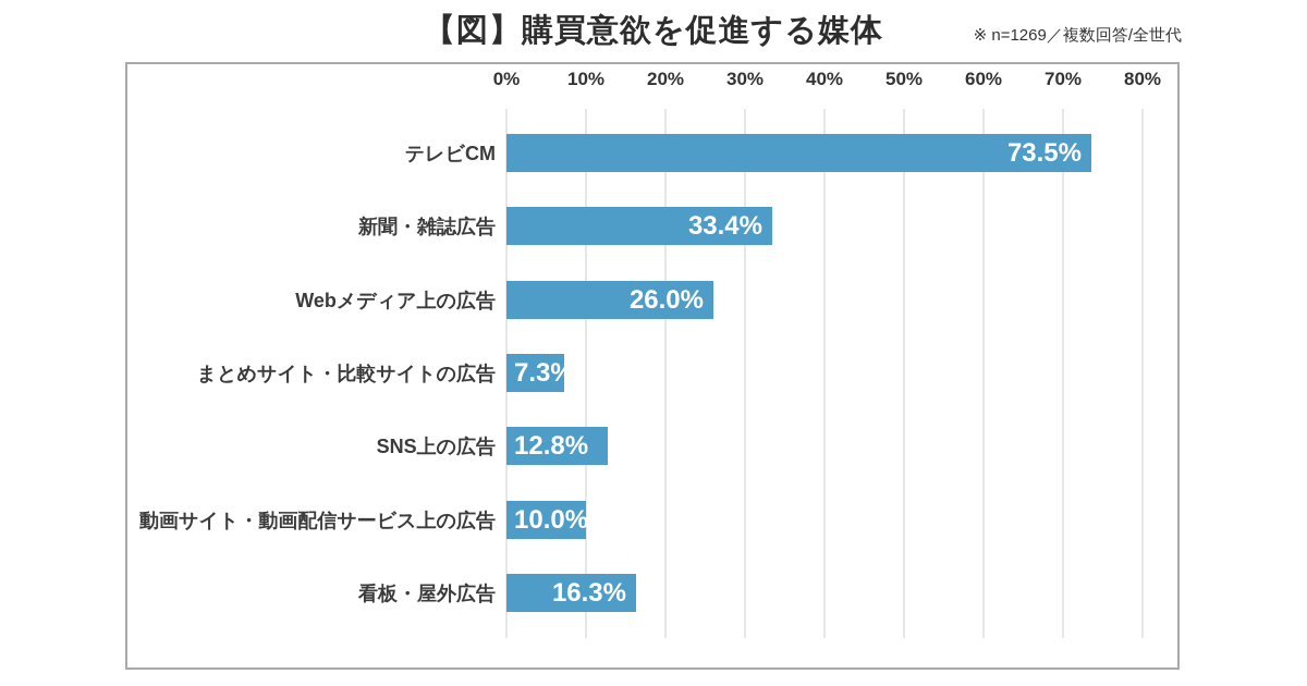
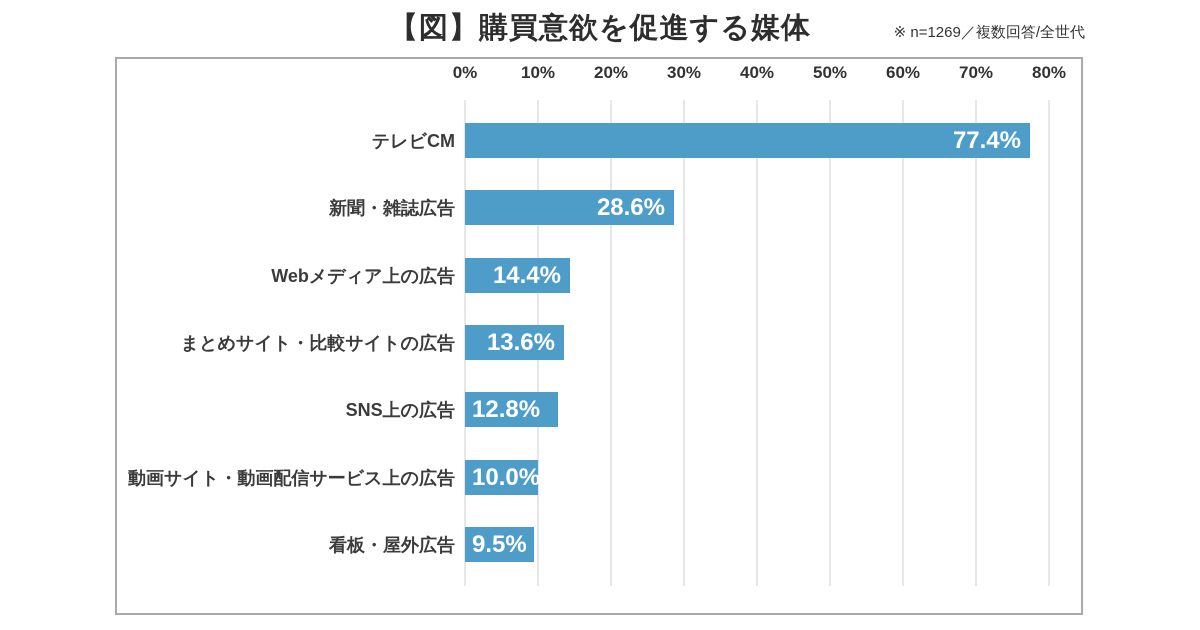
テレビCM: 73.5% -> 77.4%
新聞・雑誌広告: 33.4% -> 28.6%
Webメディア上の広告: 26.0% -> 14.4%
まとめサイト・比較サイトの広告: 7.3% -> 13.6%
看板・屋外広告: 16.3% -> 9.5%
